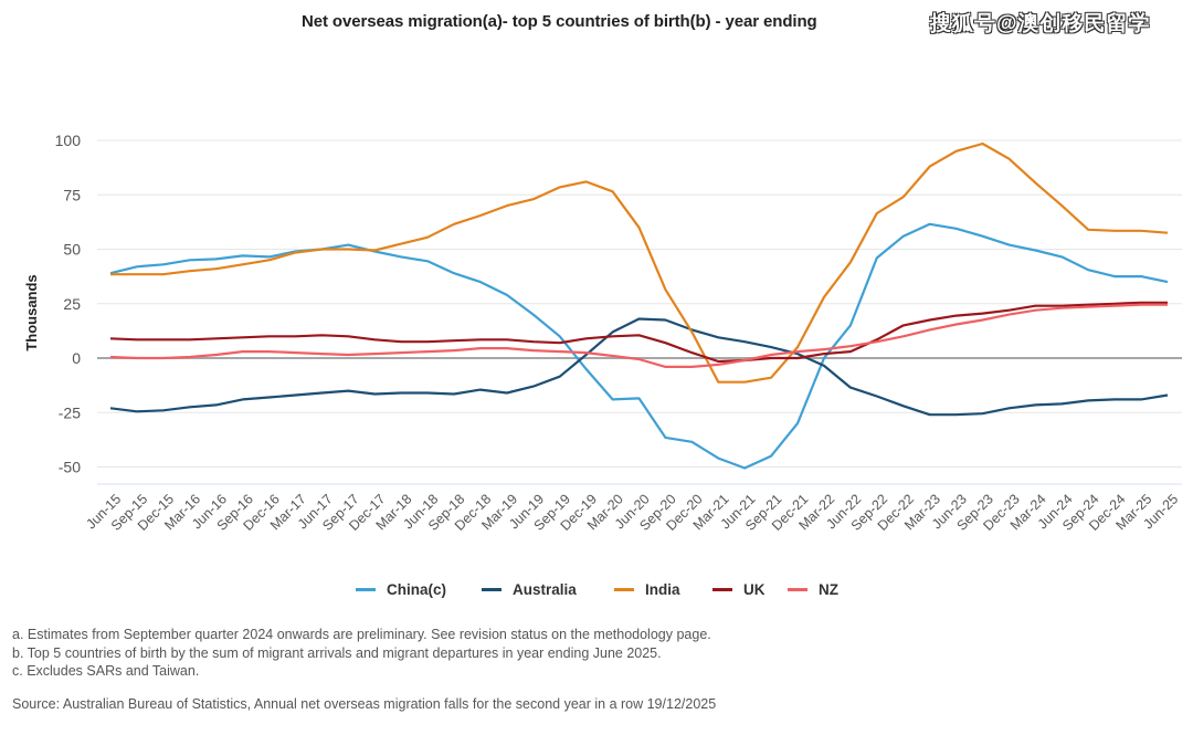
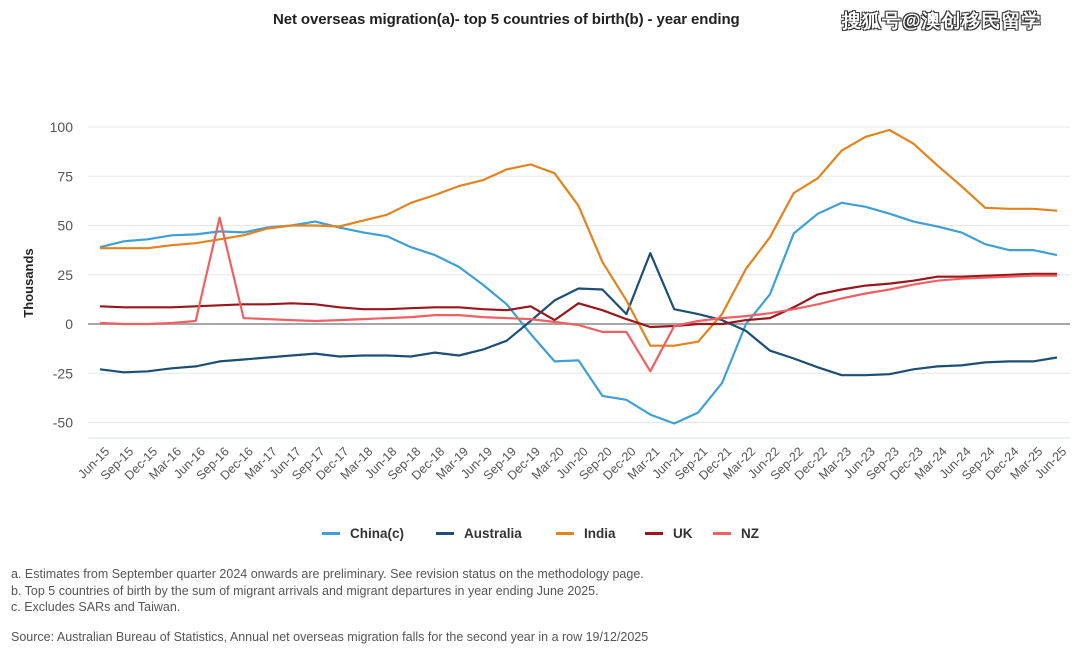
NZ/Sep-16: 3 -> 54
UK/Mar-20: 10 -> 2
Australia/Dec-20: 13 -> 5
Australia/Mar-21: 10 -> 36
NZ/Mar-21: -3 -> -24
